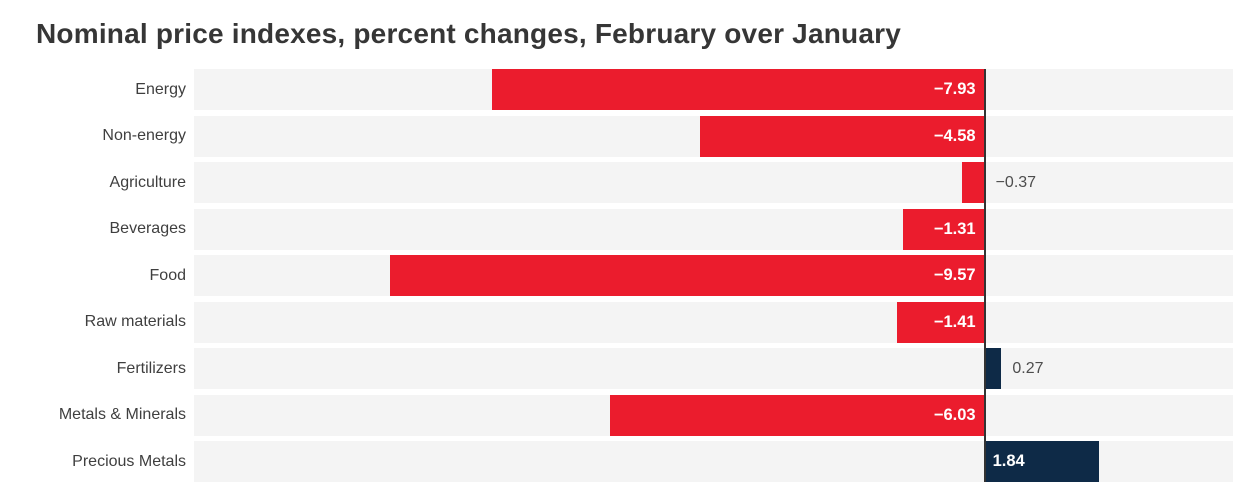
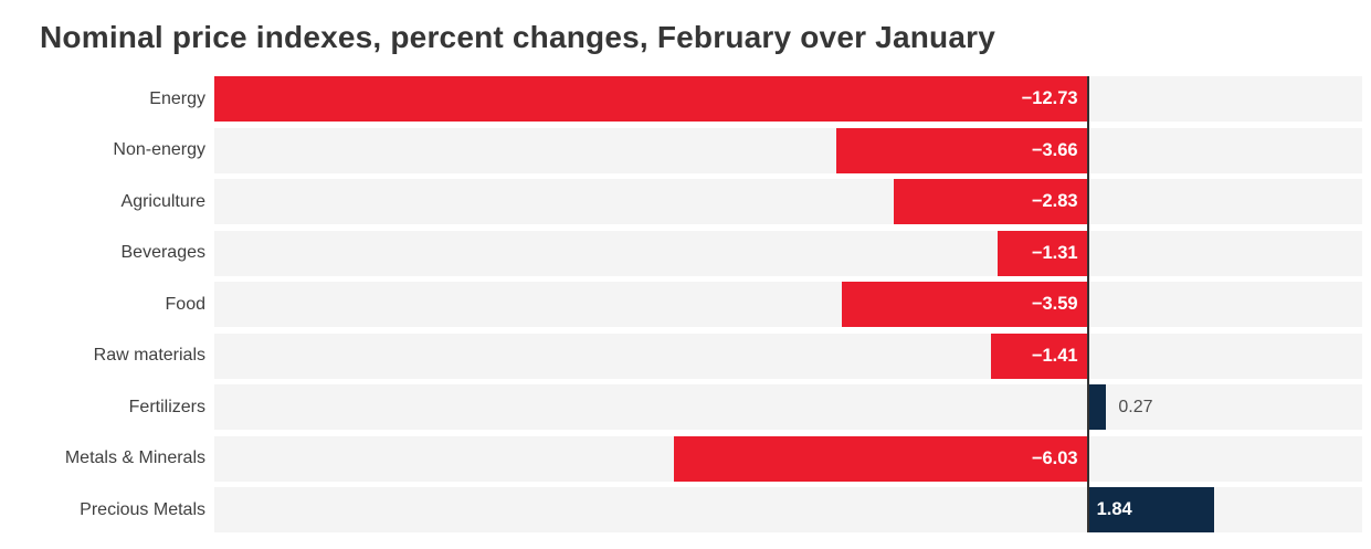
Energy: −7.93 -> −12.73
Non-energy: −4.58 -> −3.66
Agriculture: −0.37 -> −2.83
Food: −9.57 -> −3.59
